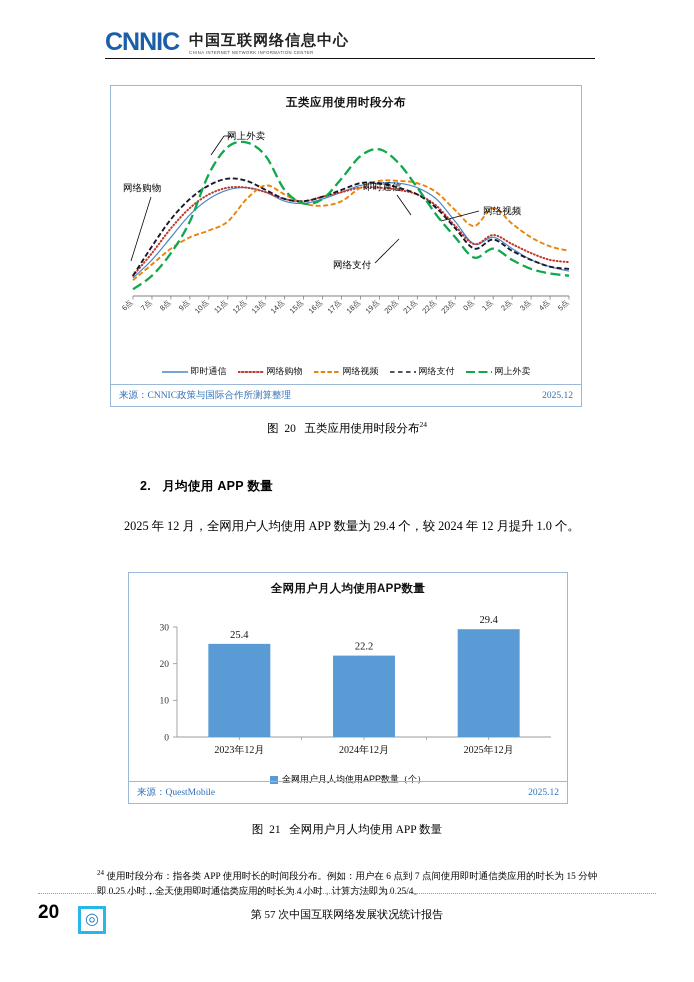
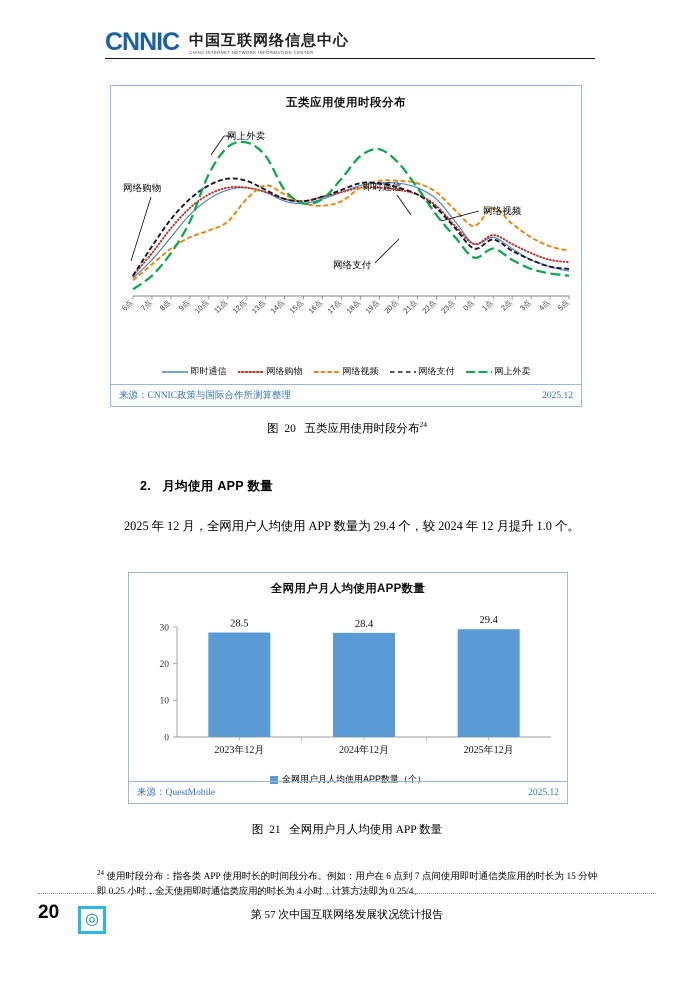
全网用户月人均使用APP数量/2023年12月: 25.4 -> 28.5
全网用户月人均使用APP数量/2024年12月: 22.2 -> 28.4
